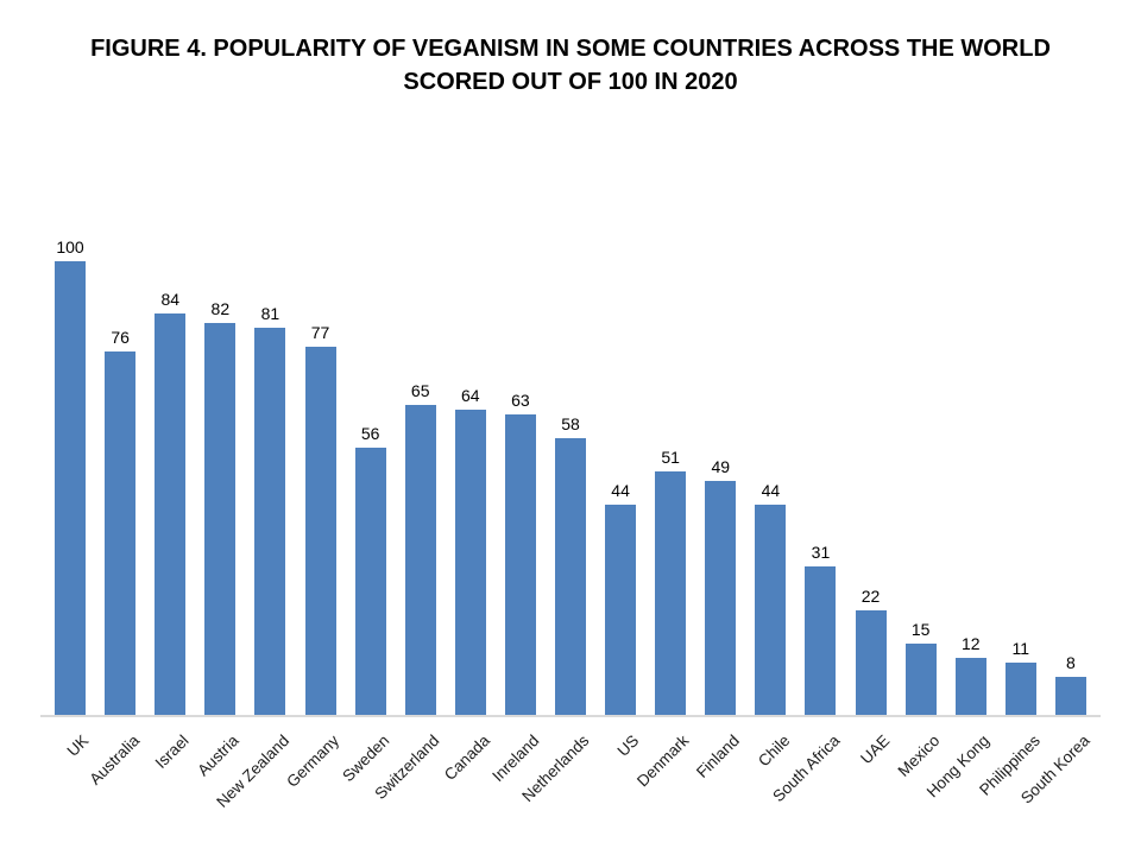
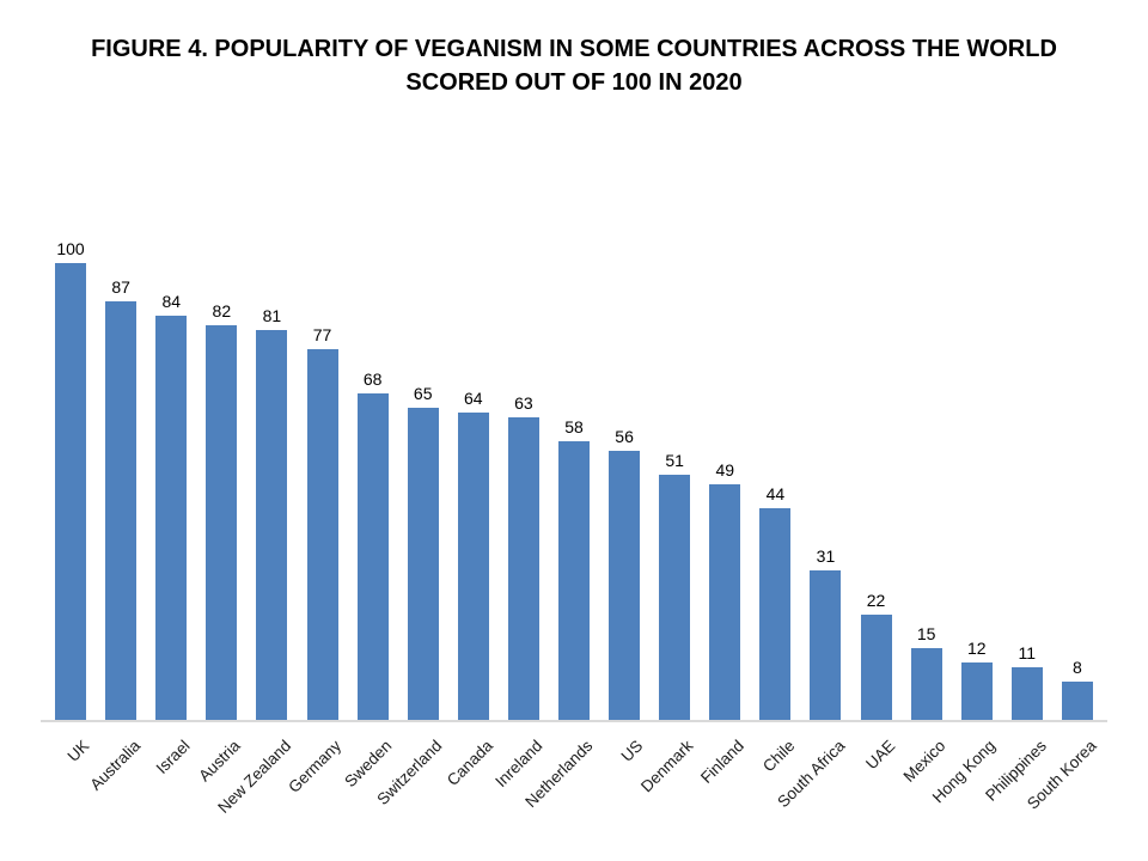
Australia: 76 -> 87
Sweden: 56 -> 68
US: 44 -> 56
